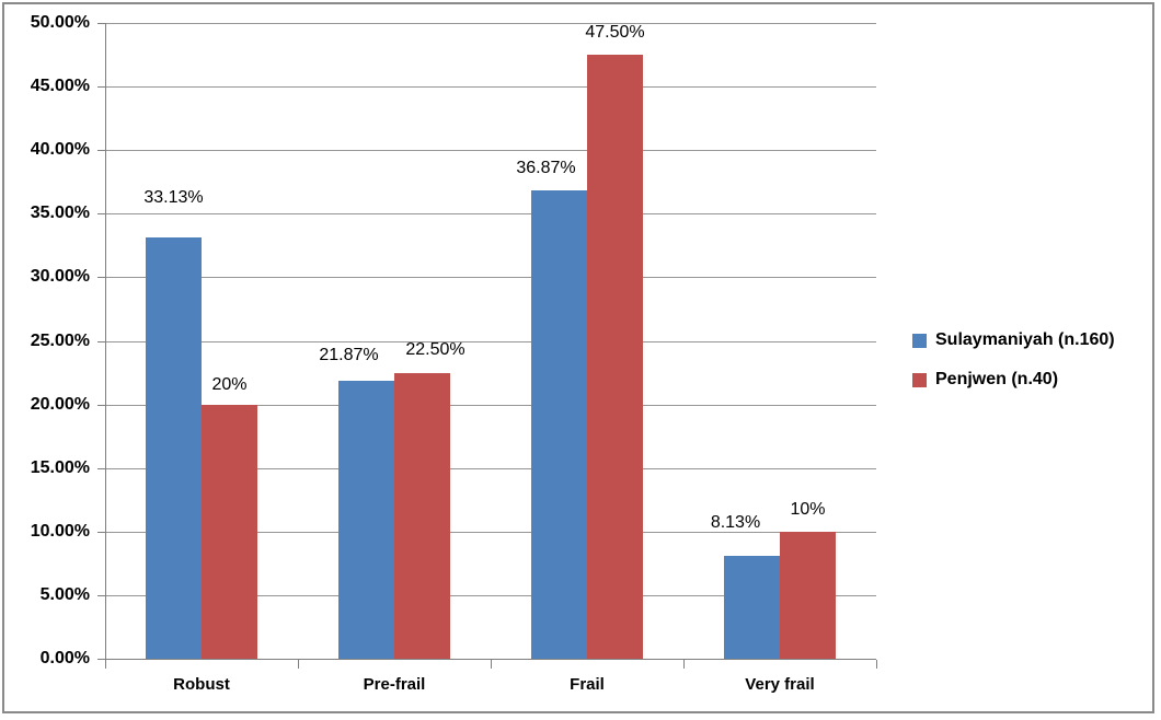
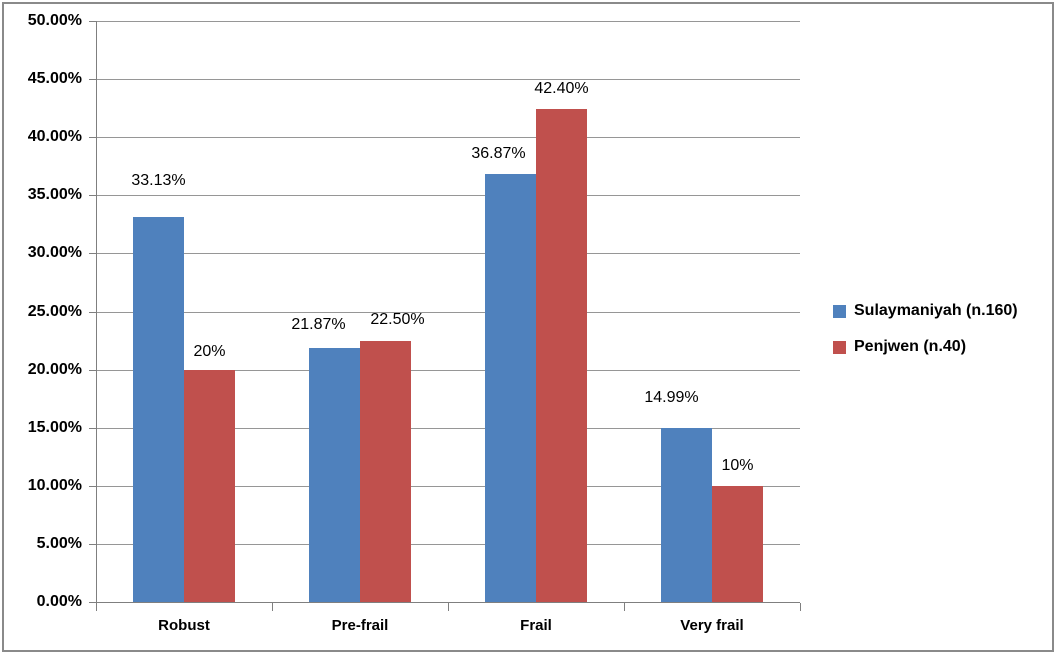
Penjwen (n.40)/Frail: 47.50% -> 42.40%
Sulaymaniyah (n.160)/Very frail: 8.13% -> 14.99%
